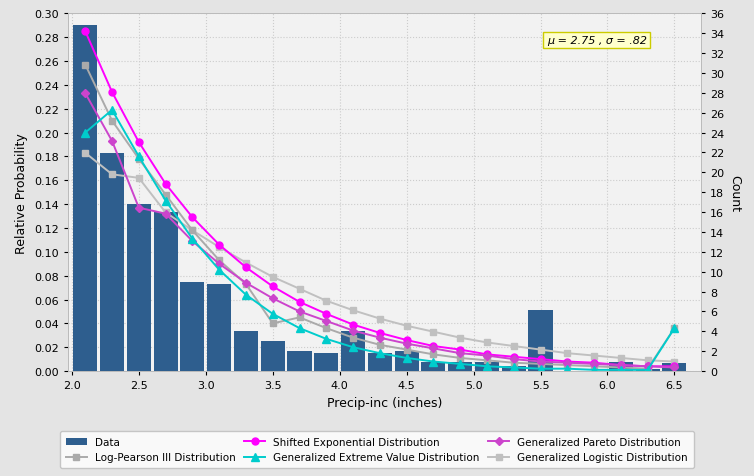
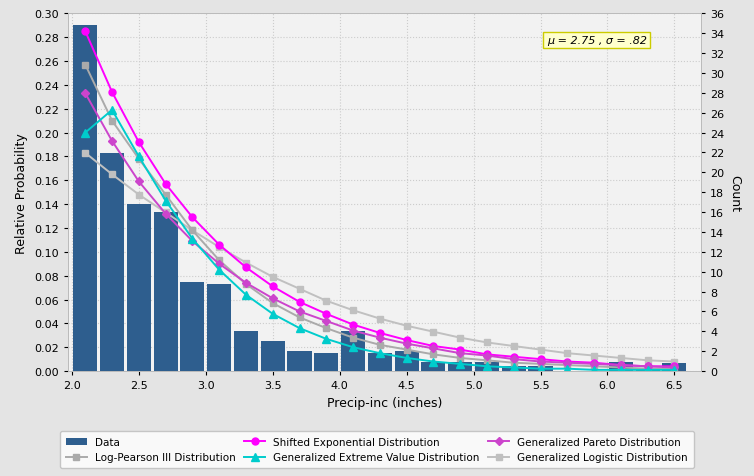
Generalized Pareto Distribution/2.5: 0.137 -> 0.159
Generalized Logistic Distribution/2.5: 0.162 -> 0.148
Log-Pearson III Distribution/3.5: 0.040 -> 0.057
Data/5.5: 0.051 -> 0.004
Log-Pearson III Distribution/6.5: 0.036 -> 0.002
Generalized Extreme Value Distribution/6.5: 0.036 -> 0.001
